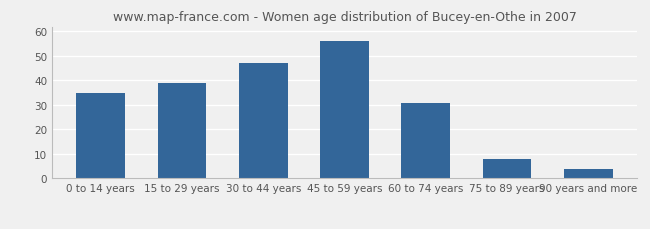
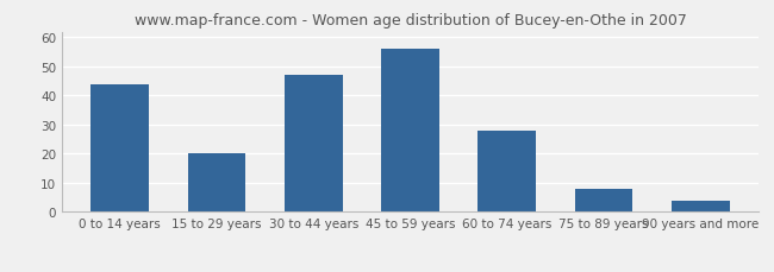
0 to 14 years: 35 -> 44
15 to 29 years: 39 -> 20
60 to 74 years: 31 -> 28
